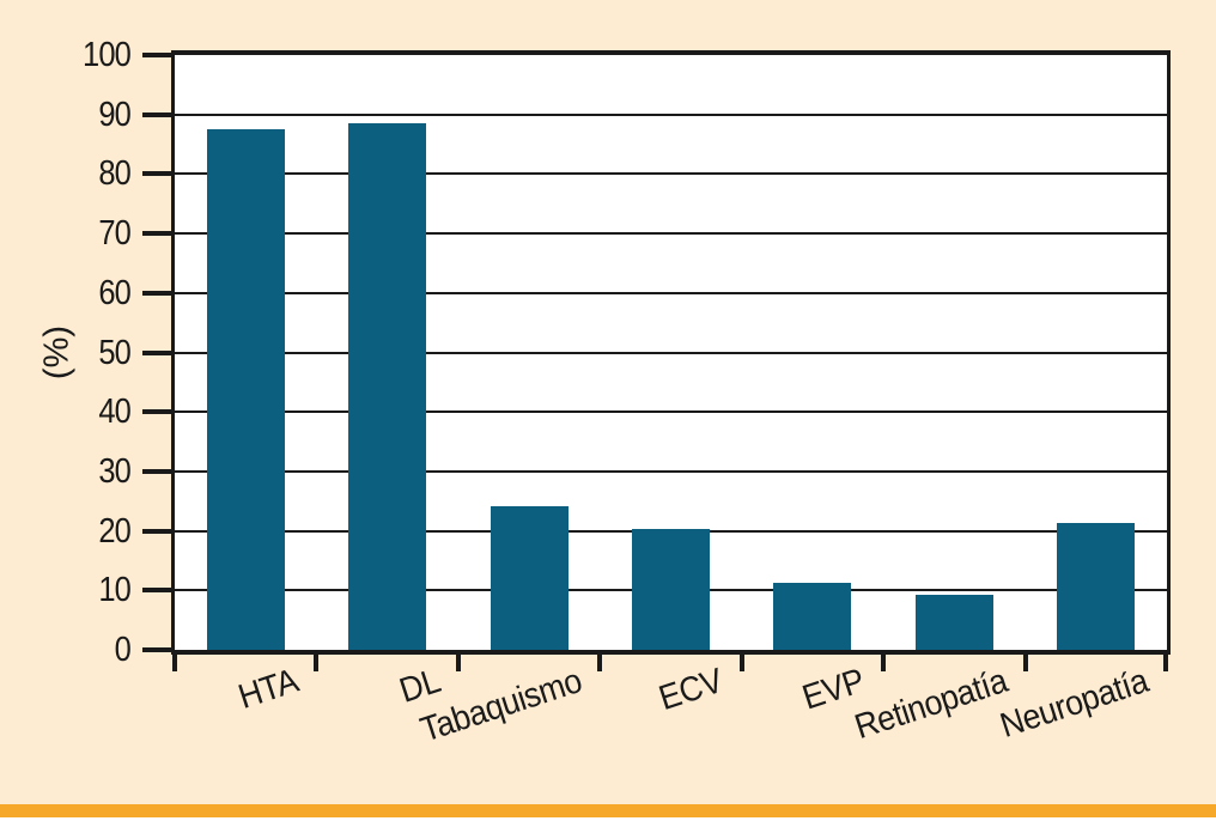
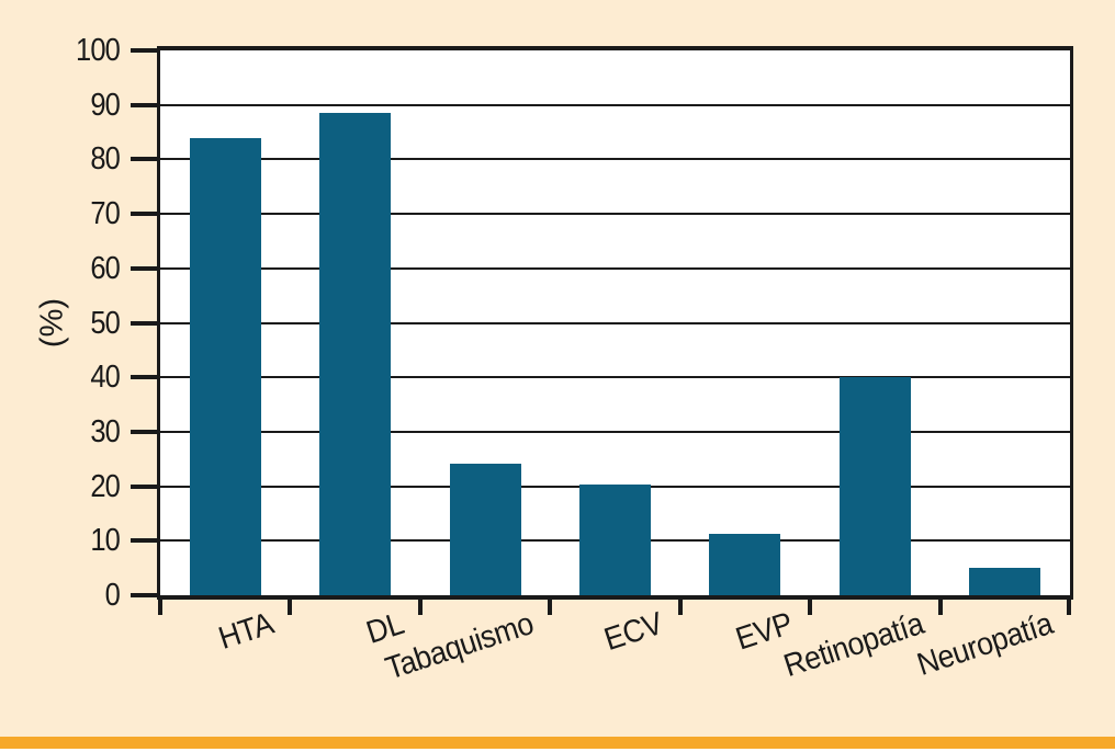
HTA: 88 -> 84
Retinopatía: 9 -> 40
Neuropatía: 21 -> 5
